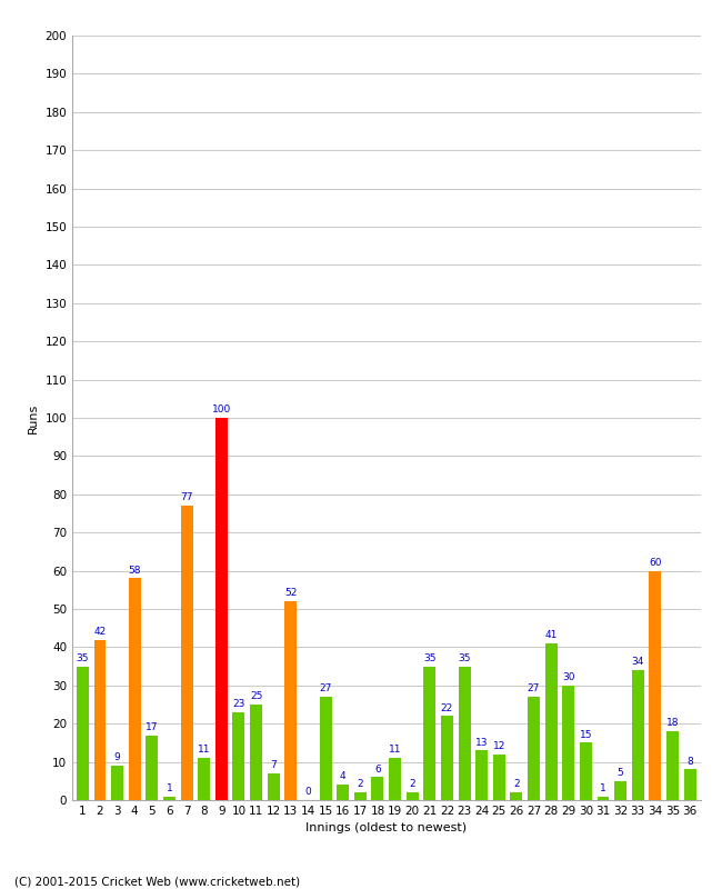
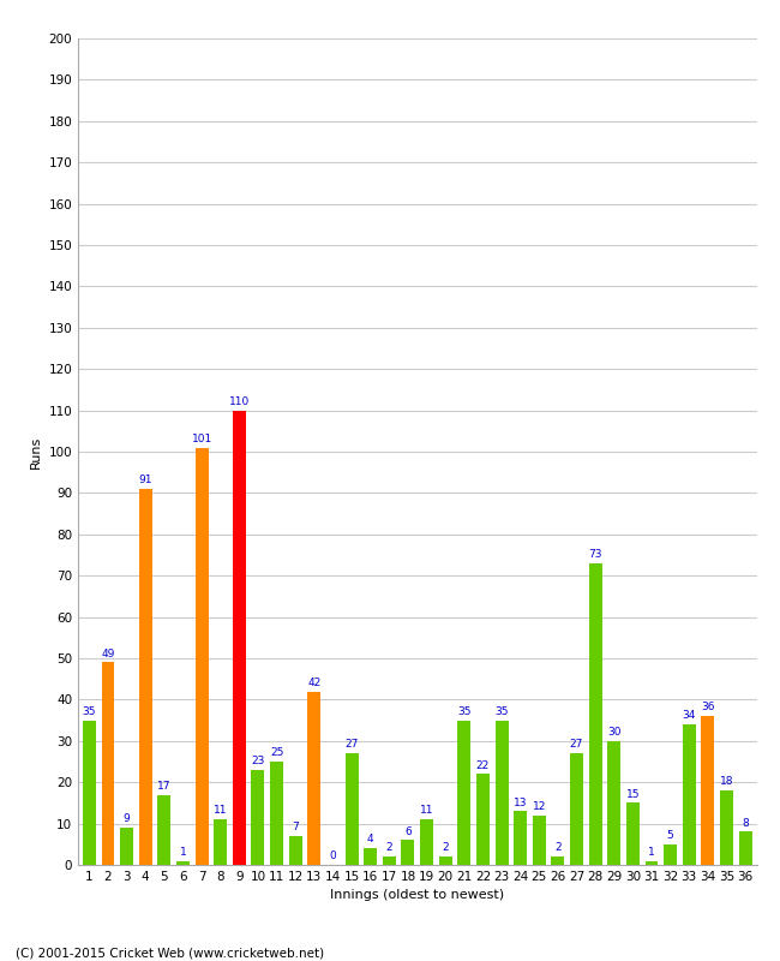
2: 42 -> 49
4: 58 -> 91
7: 77 -> 101
9: 100 -> 110
13: 52 -> 42
28: 41 -> 73
34: 60 -> 36
